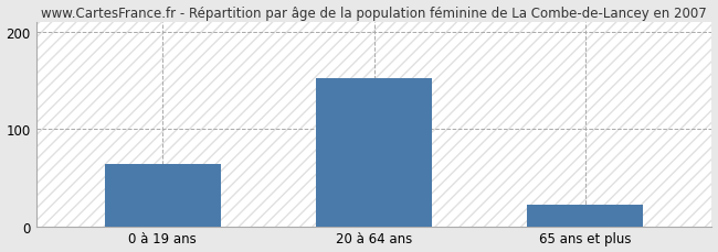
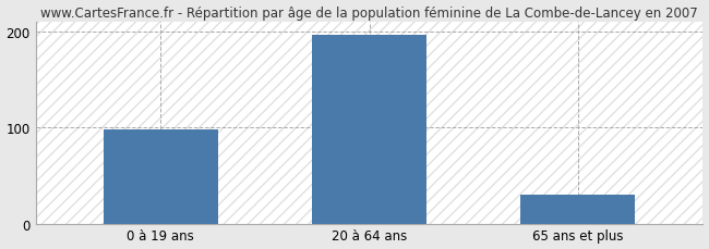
0 à 19 ans: 64 -> 98
20 à 64 ans: 152 -> 197
65 ans et plus: 22 -> 30
